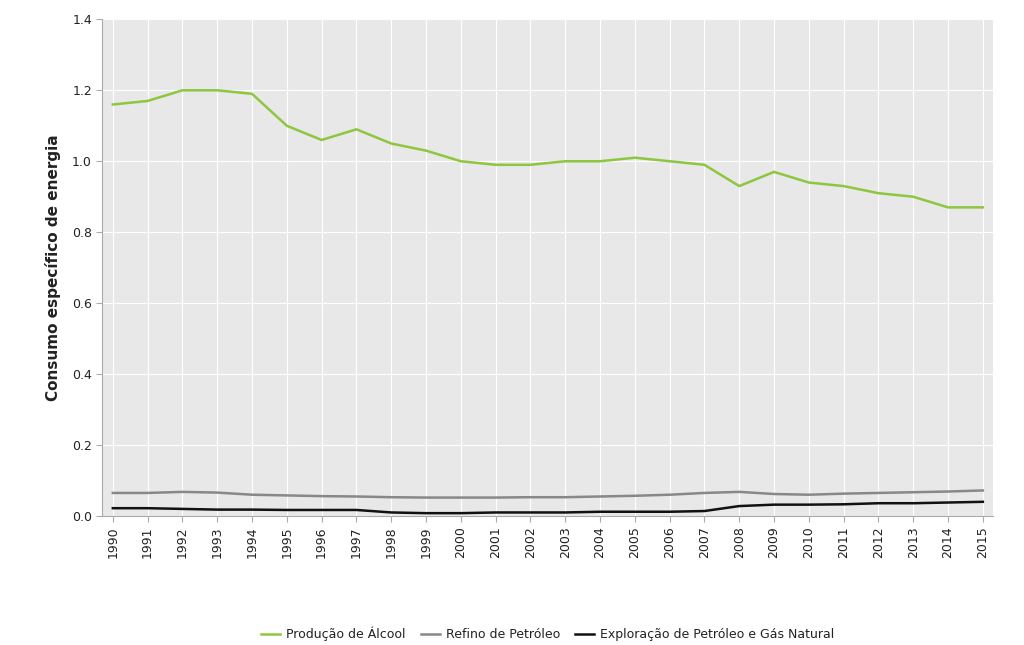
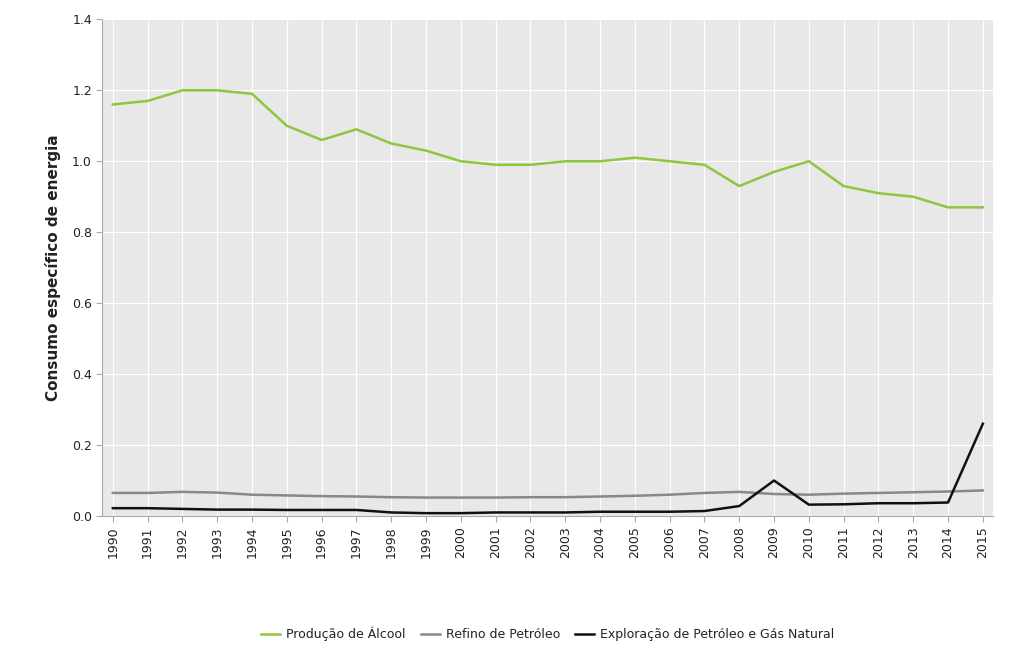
Exploração de Petróleo e Gás Natural/2009: 0.032 -> 0.100
Produção de Álcool/2010: 0.94 -> 1.00
Exploração de Petróleo e Gás Natural/2015: 0.040 -> 0.260
